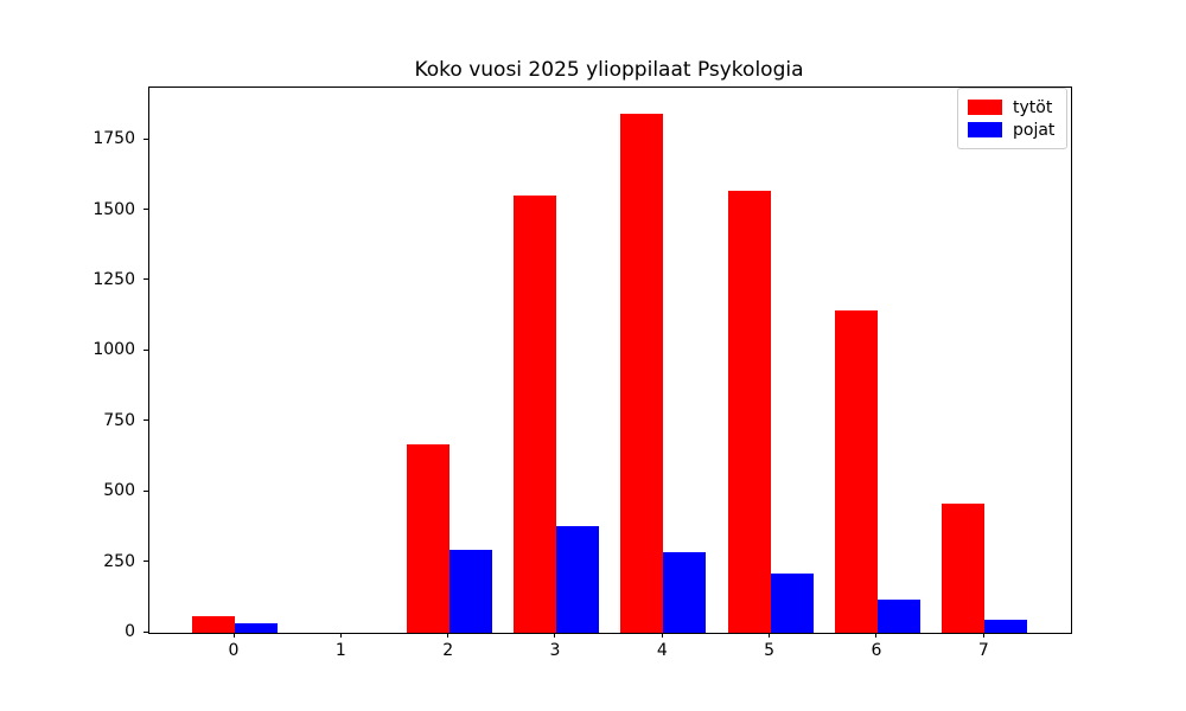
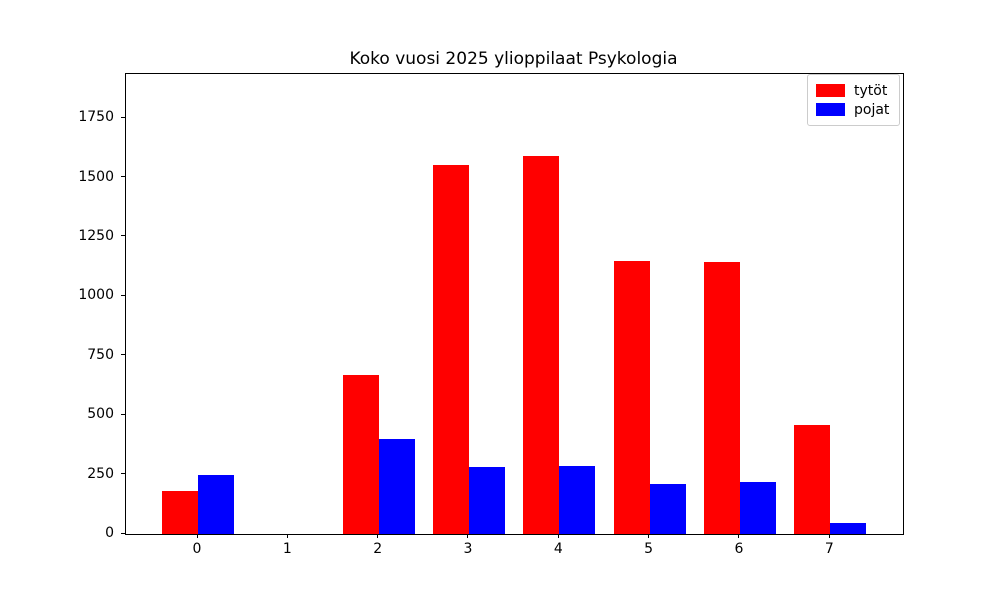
tytöt/0: 60 -> 180
pojat/0: 40 -> 250
pojat/2: 300 -> 400
pojat/3: 380 -> 280
tytöt/4: 1840 -> 1590
tytöt/5: 1570 -> 1150
pojat/6: 120 -> 220
